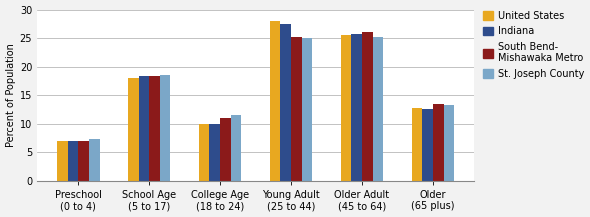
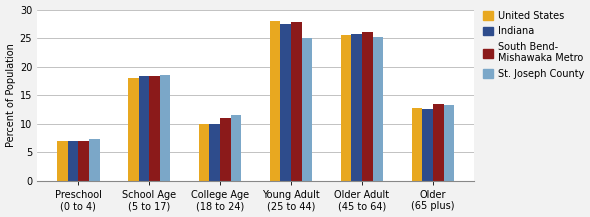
South Bend- Mishawaka Metro/Young Adult (25 to 44): 25.2 -> 27.8
